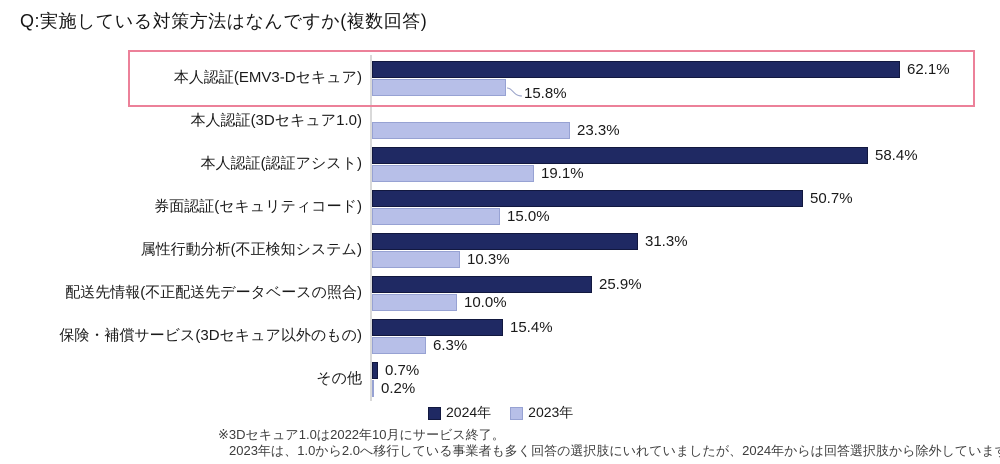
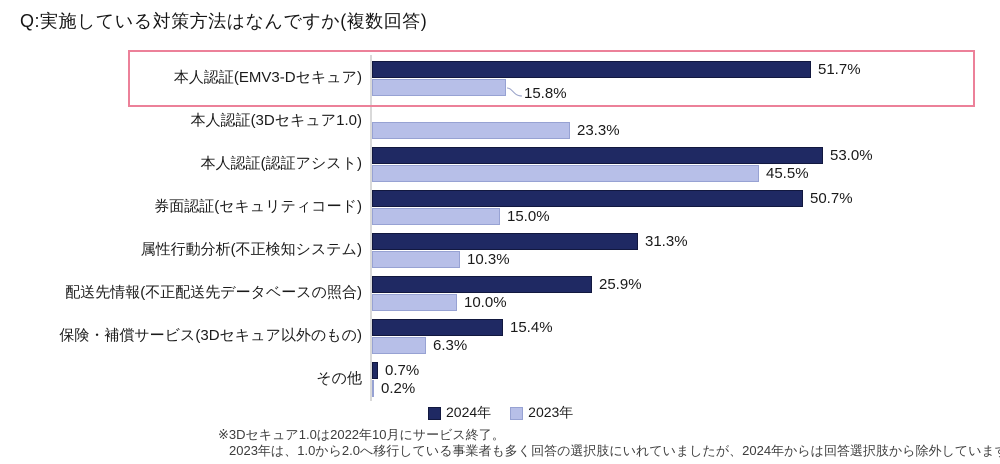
2024年/本人認証(EMV3-Dセキュア): 62.1% -> 51.7%
2024年/本人認証(認証アシスト): 58.4% -> 53.0%
2023年/本人認証(認証アシスト): 19.1% -> 45.5%
